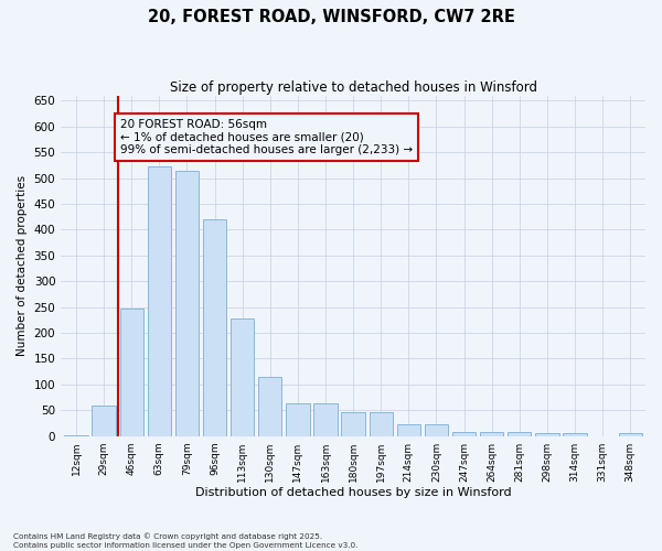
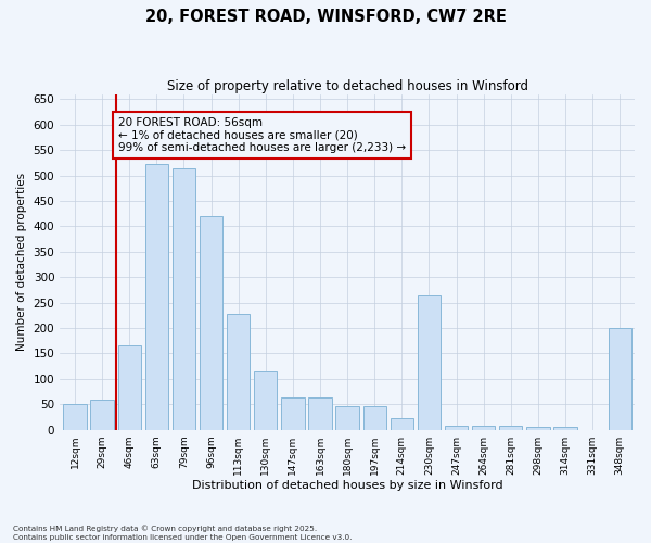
12sqm: 2 -> 50
46sqm: 248 -> 165
230sqm: 22 -> 265
348sqm: 5 -> 200
